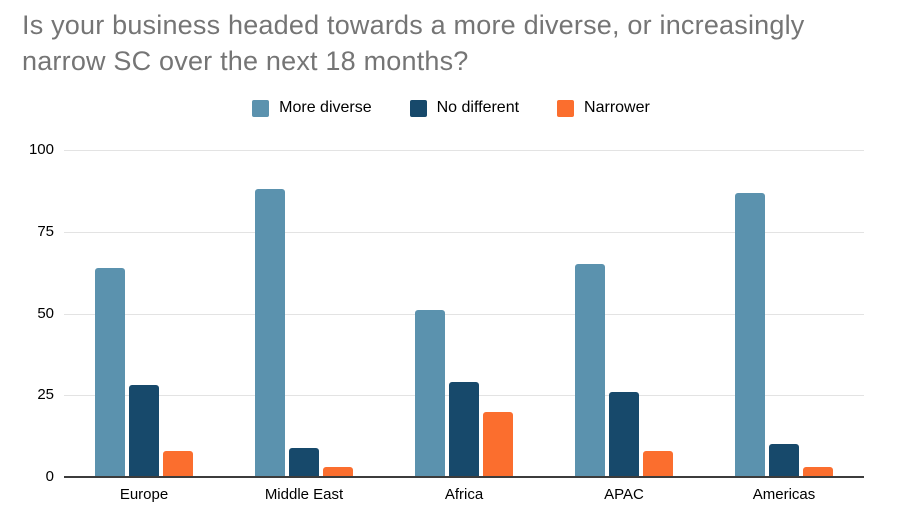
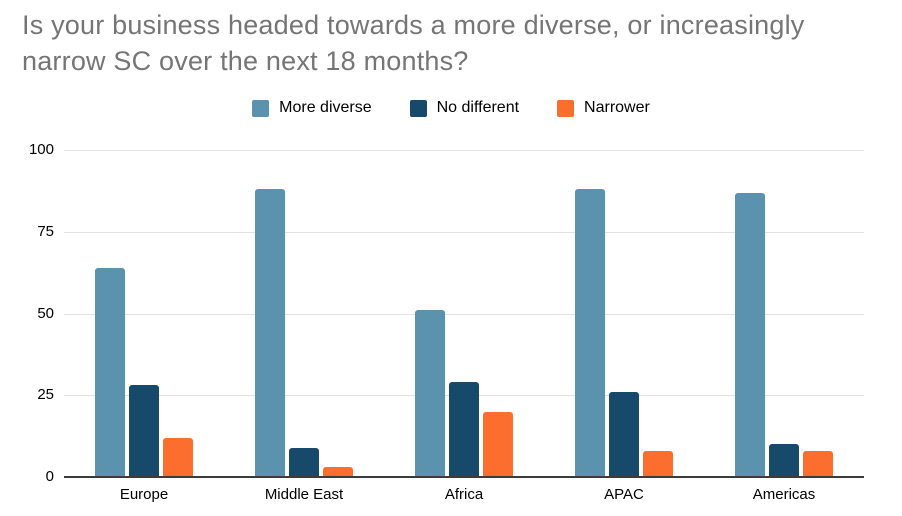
Narrower/Europe: 8 -> 12
More diverse/APAC: 65 -> 88
Narrower/Americas: 3 -> 8
